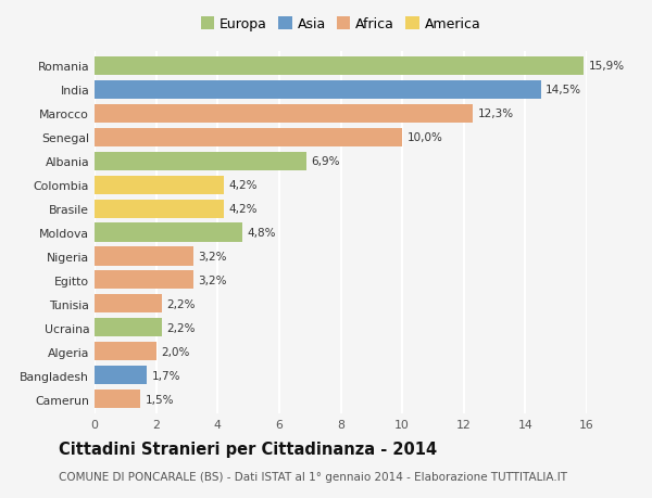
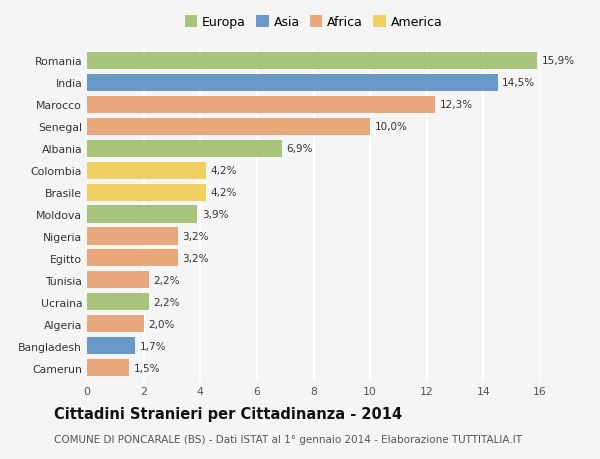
Moldova: 4,8% -> 3,9%
